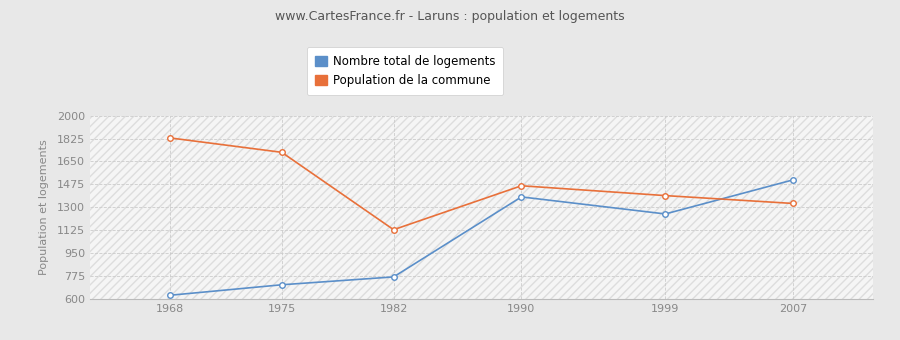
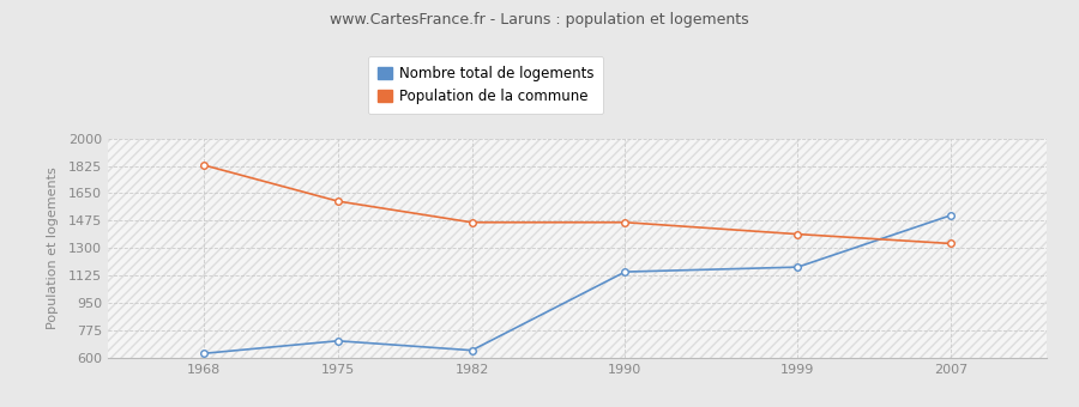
Population de la commune/1975: 1720 -> 1600
Nombre total de logements/1982: 770 -> 650
Population de la commune/1982: 1130 -> 1460
Nombre total de logements/1990: 1380 -> 1150
Nombre total de logements/1999: 1250 -> 1180
